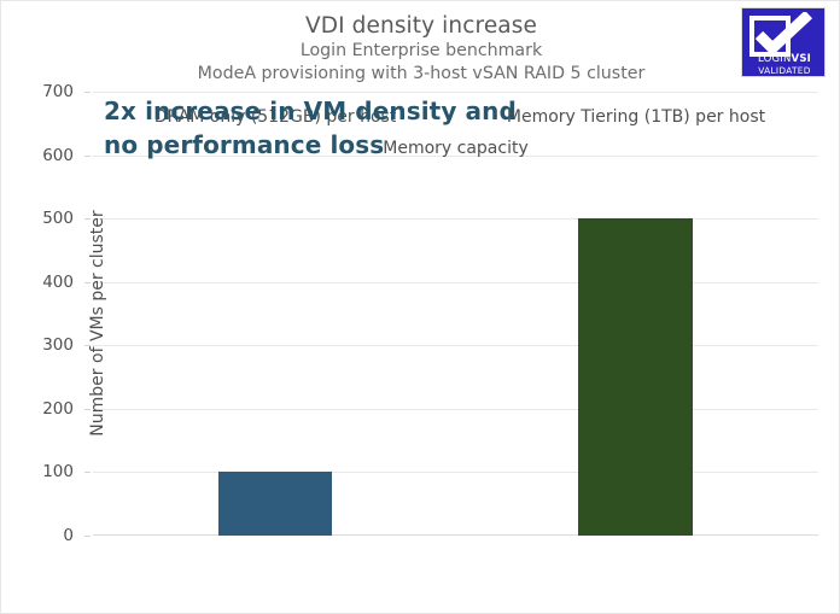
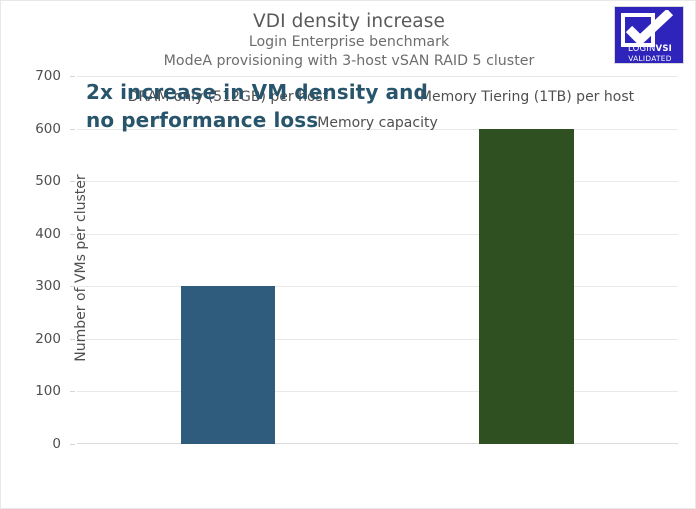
DRAM only (512GB) per host: 100 -> 300
Memory Tiering (1TB) per host: 500 -> 600
